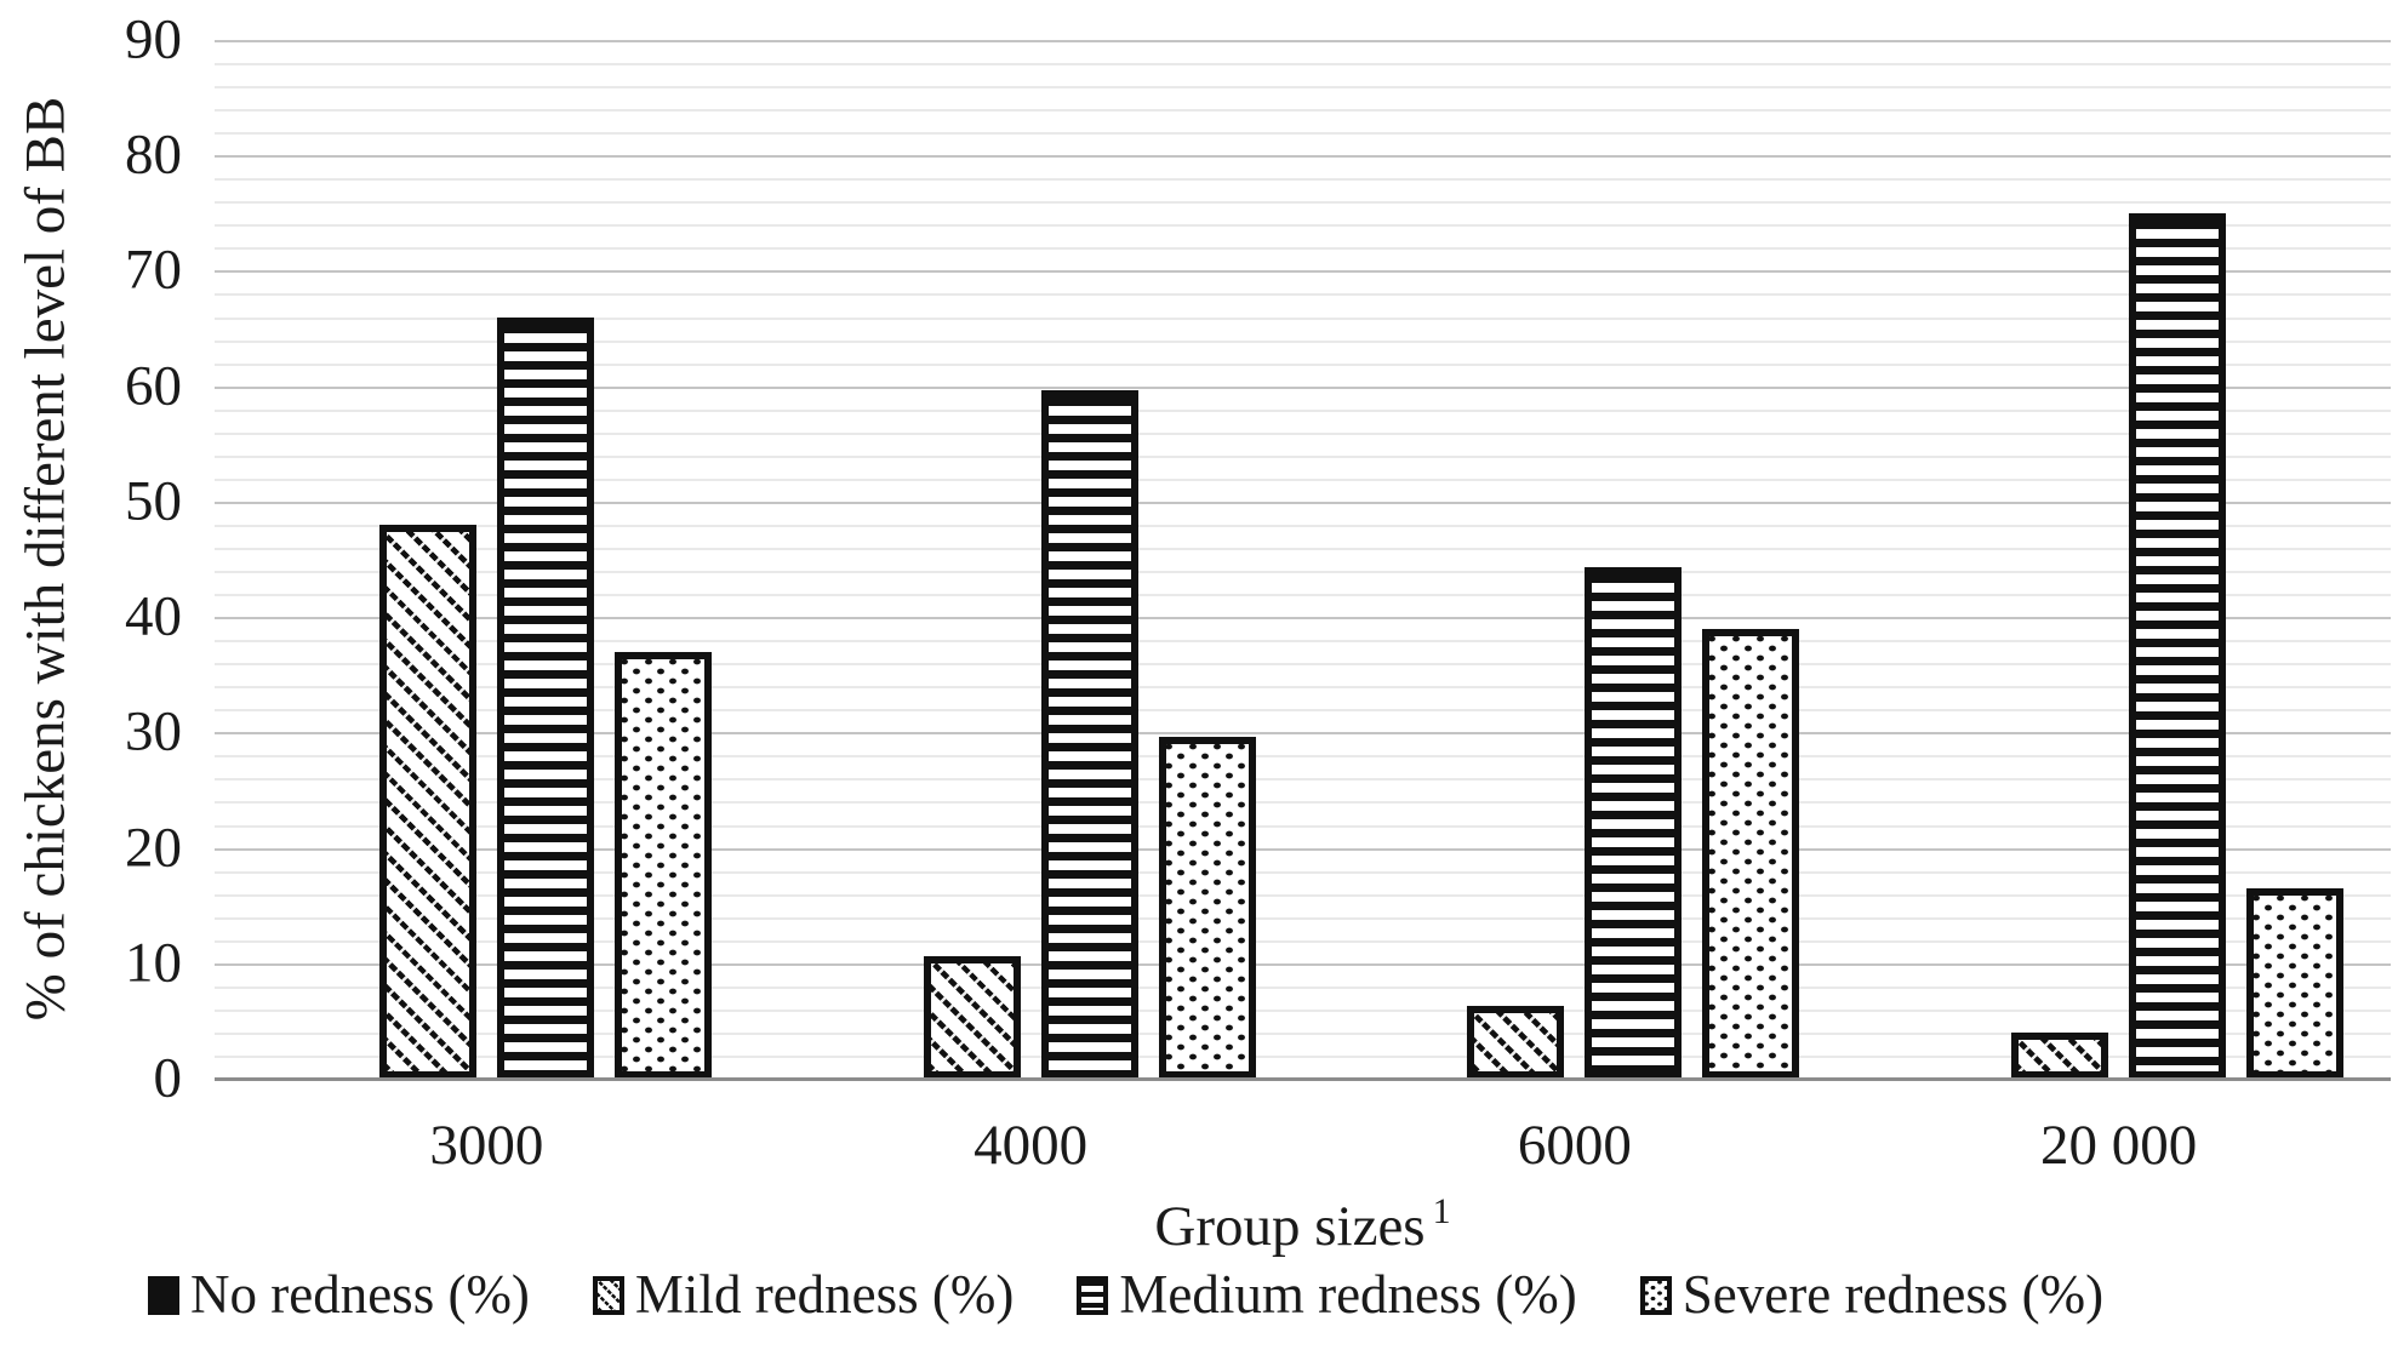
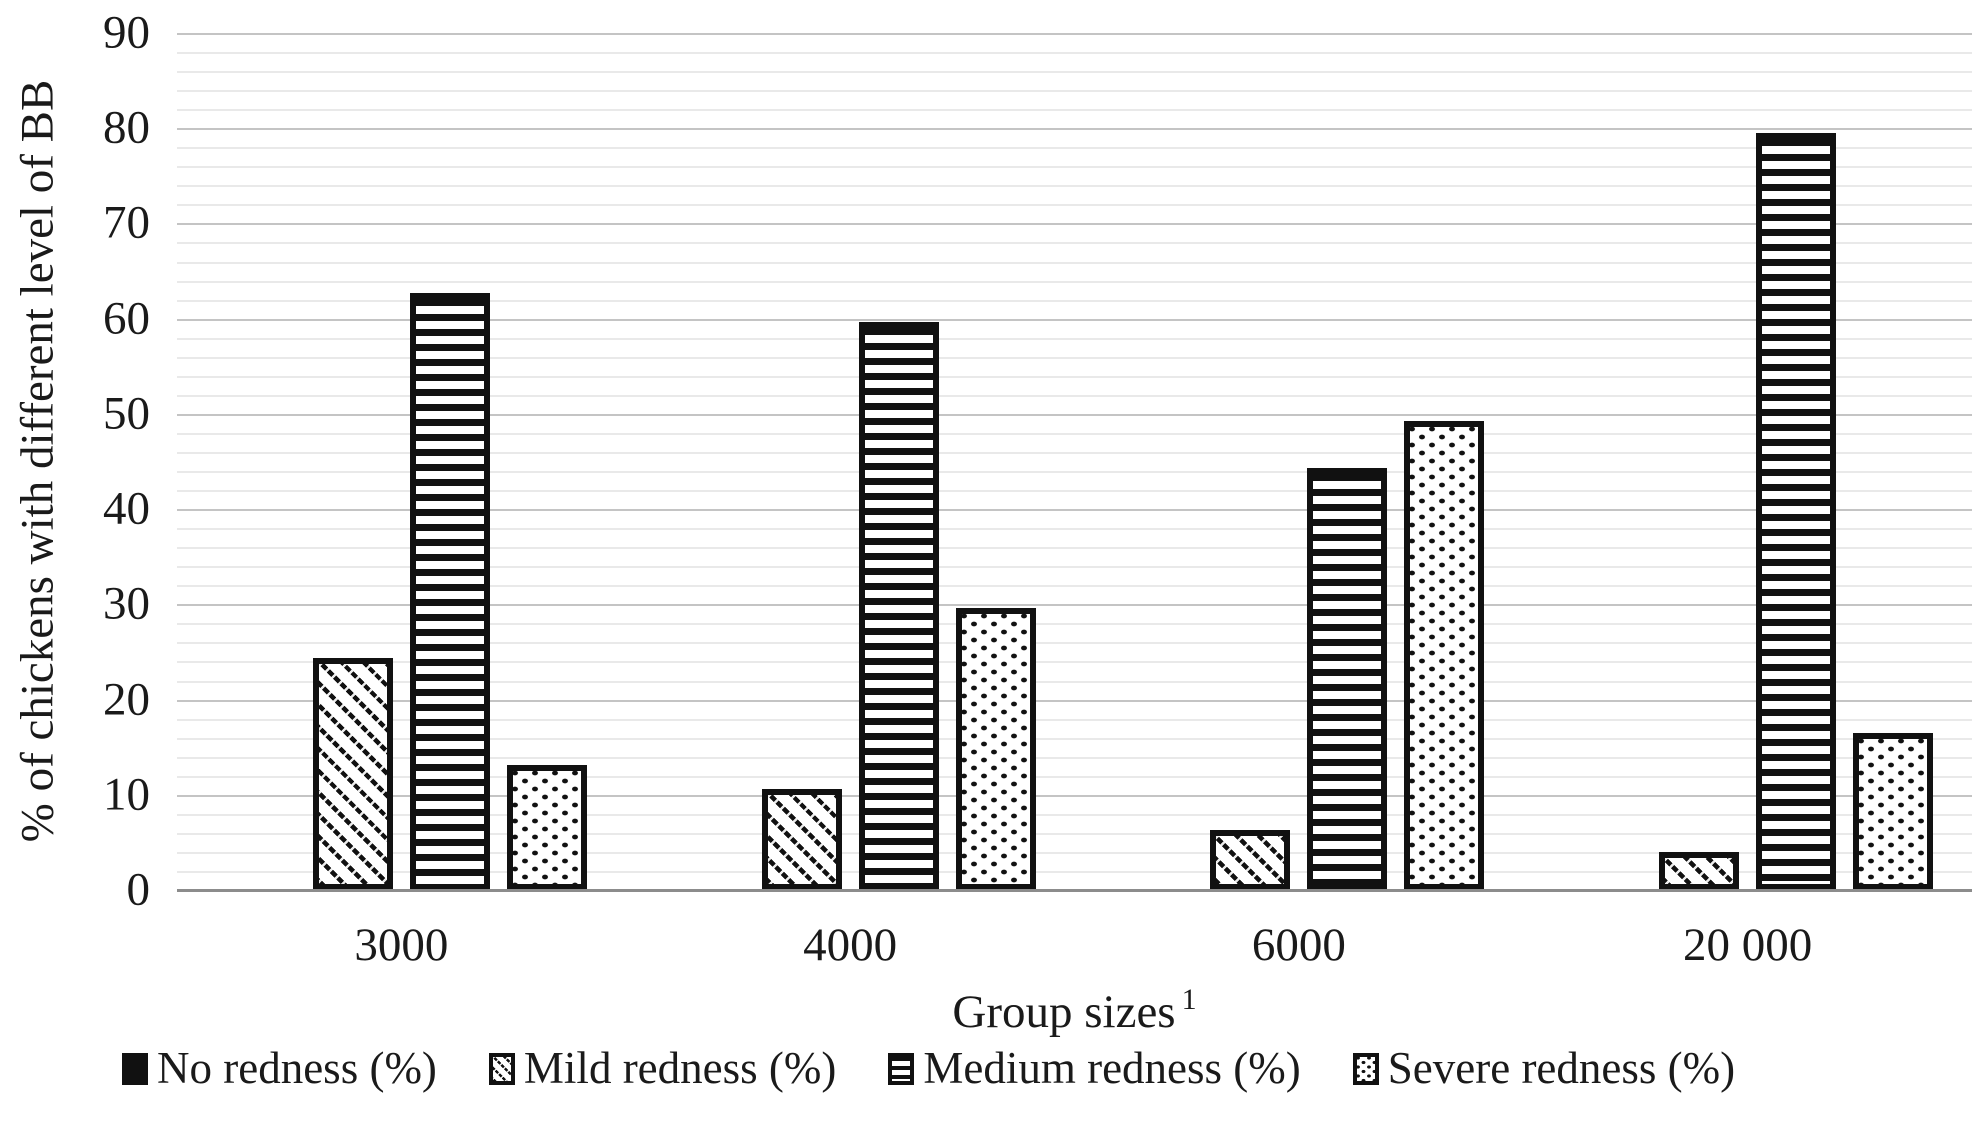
Mild redness (%)/3000: 48 -> 24
Medium redness (%)/3000: 66 -> 63
Severe redness (%)/3000: 37 -> 13
Severe redness (%)/6000: 39 -> 49
Medium redness (%)/20 000: 75 -> 80
